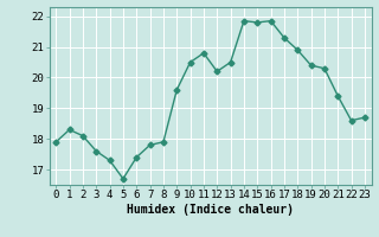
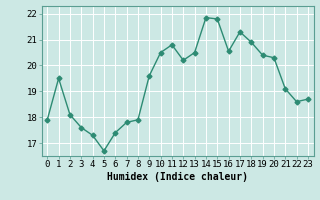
1: 18.30 -> 19.50
16: 21.85 -> 20.55
21: 19.40 -> 19.10
